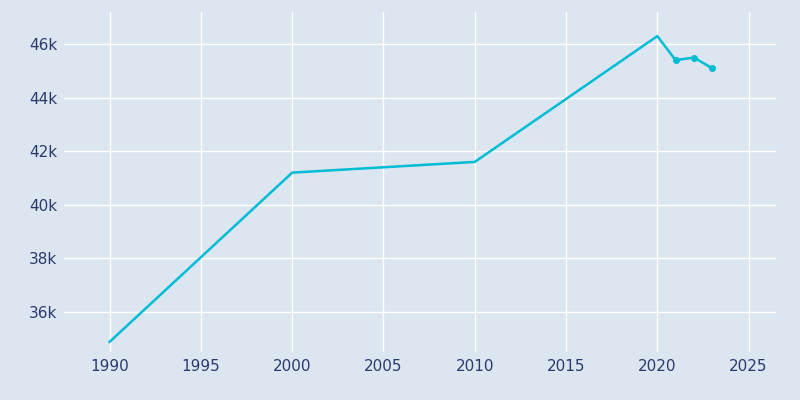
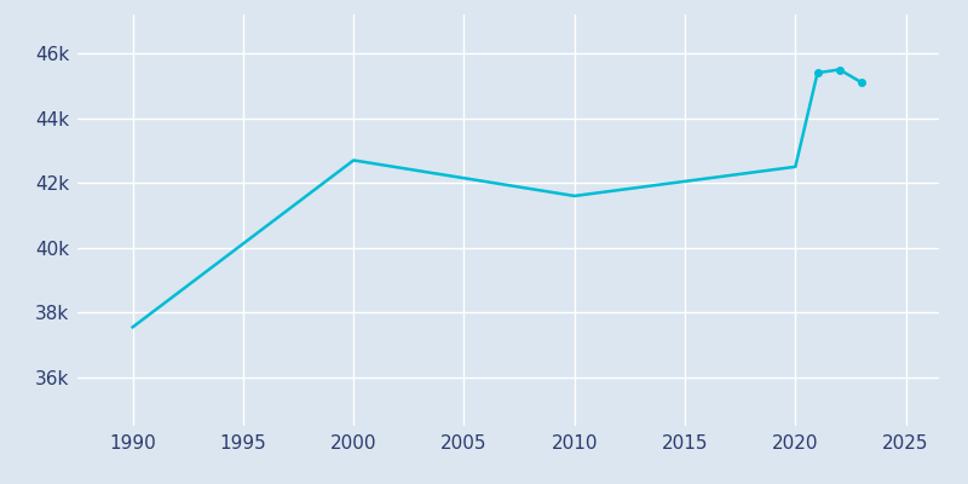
1990: 34.88k -> 37.55k
2000: 41.20k -> 42.70k
2020: 46.30k -> 42.50k
